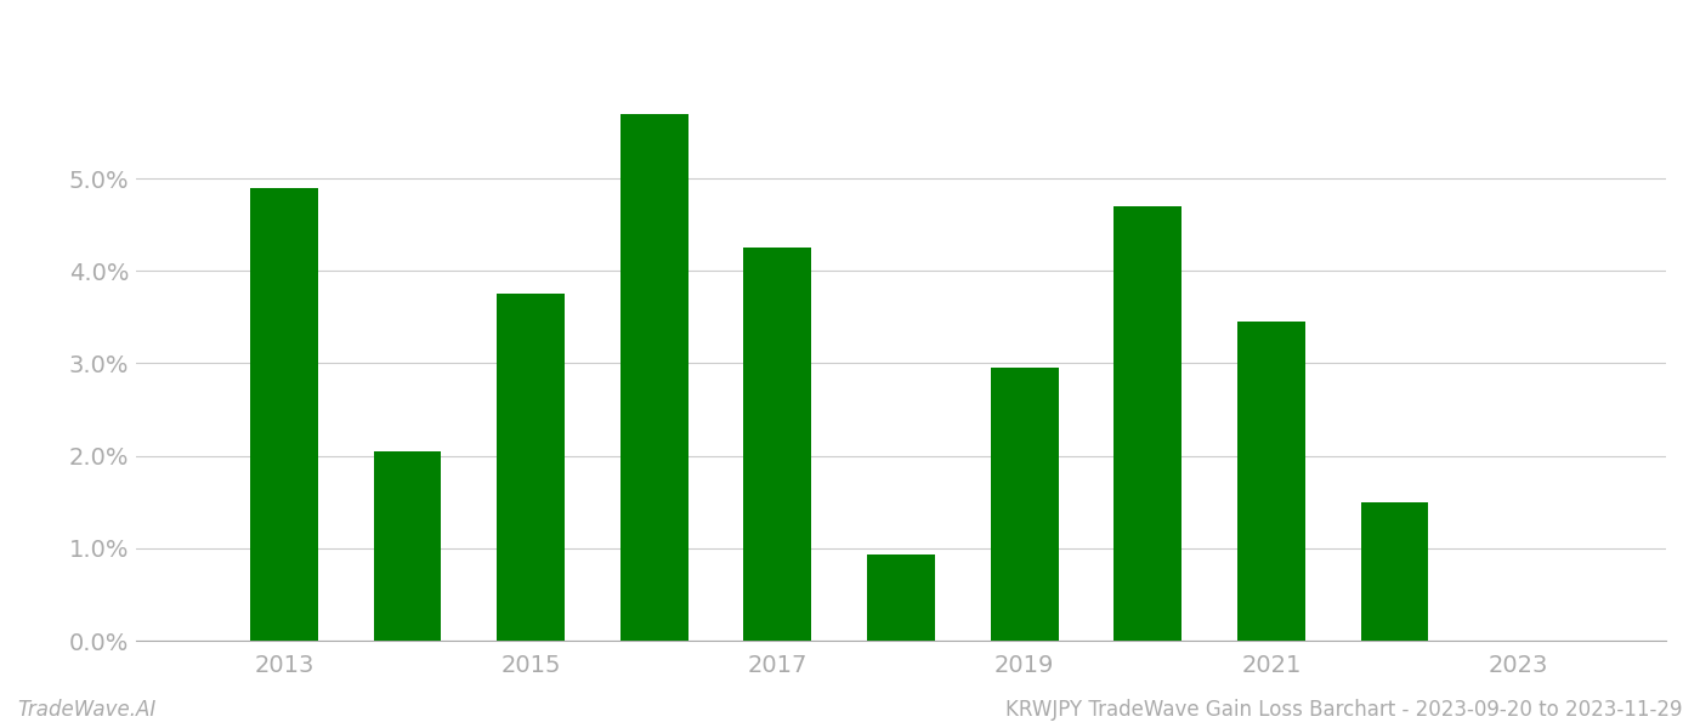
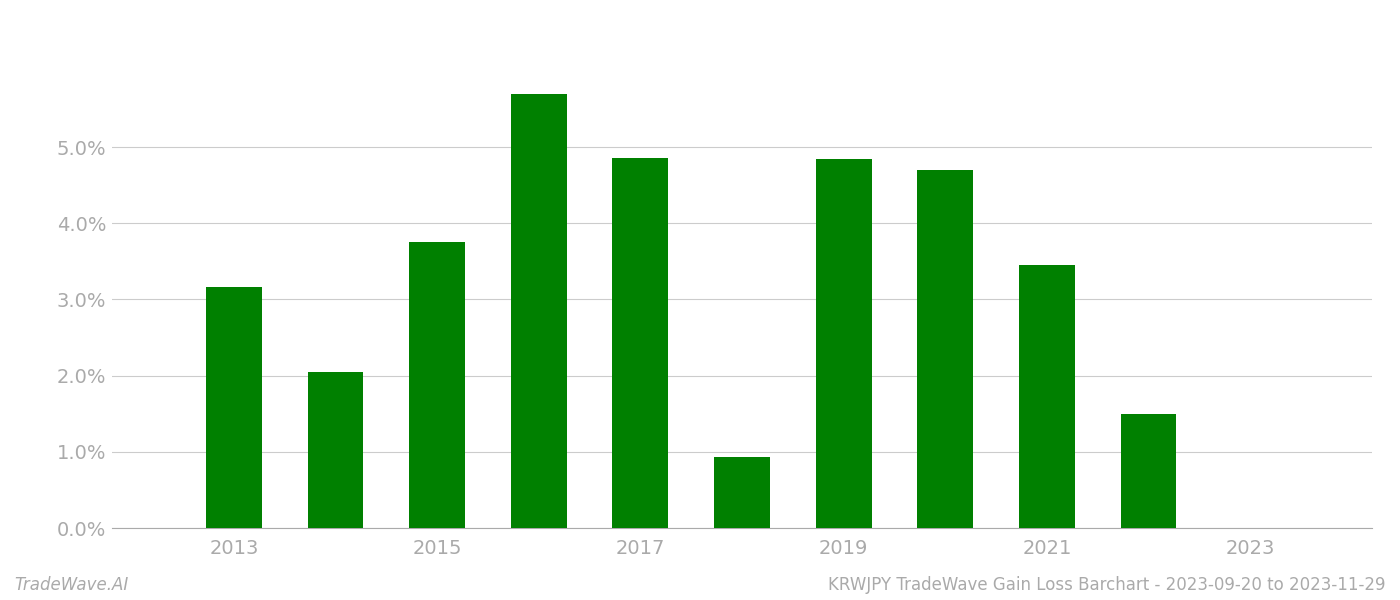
2013: 4.90% -> 3.16%
2017: 4.25% -> 4.86%
2019: 2.95% -> 4.84%
